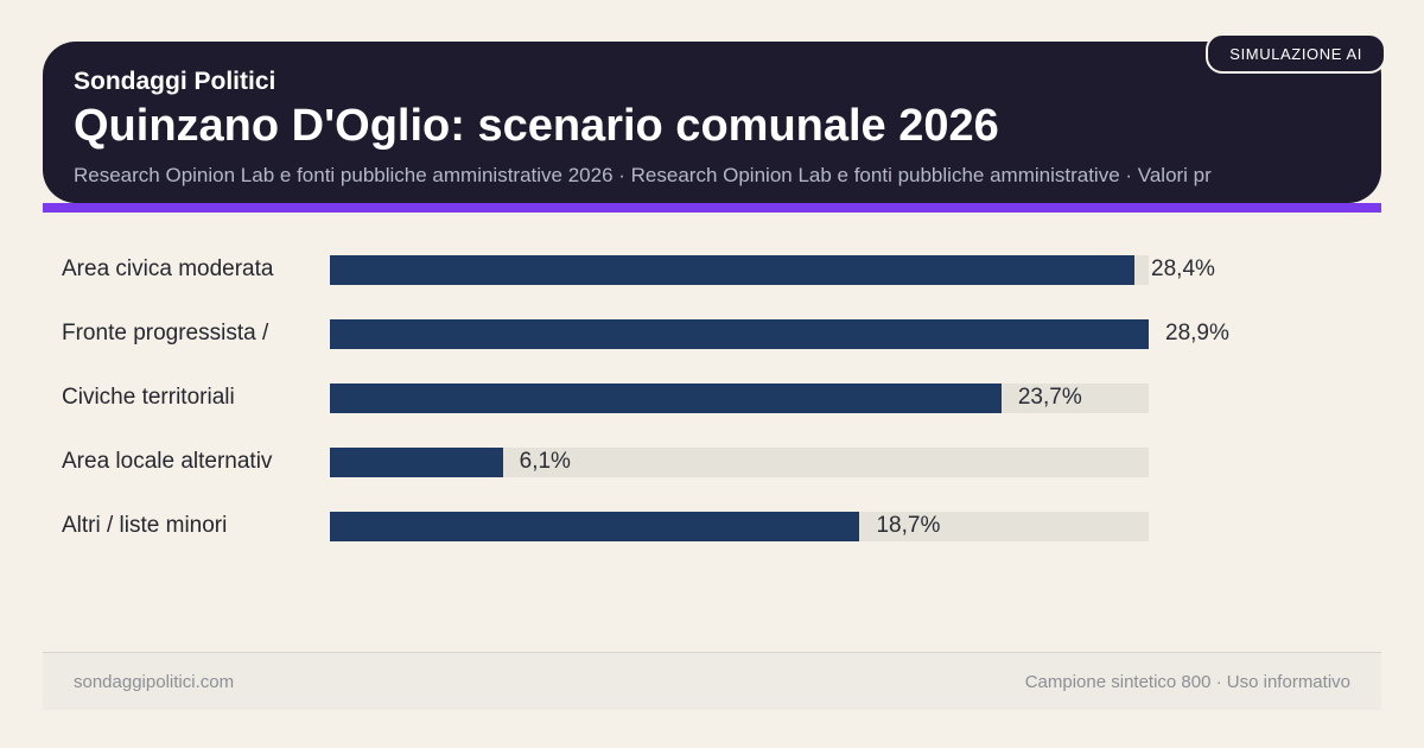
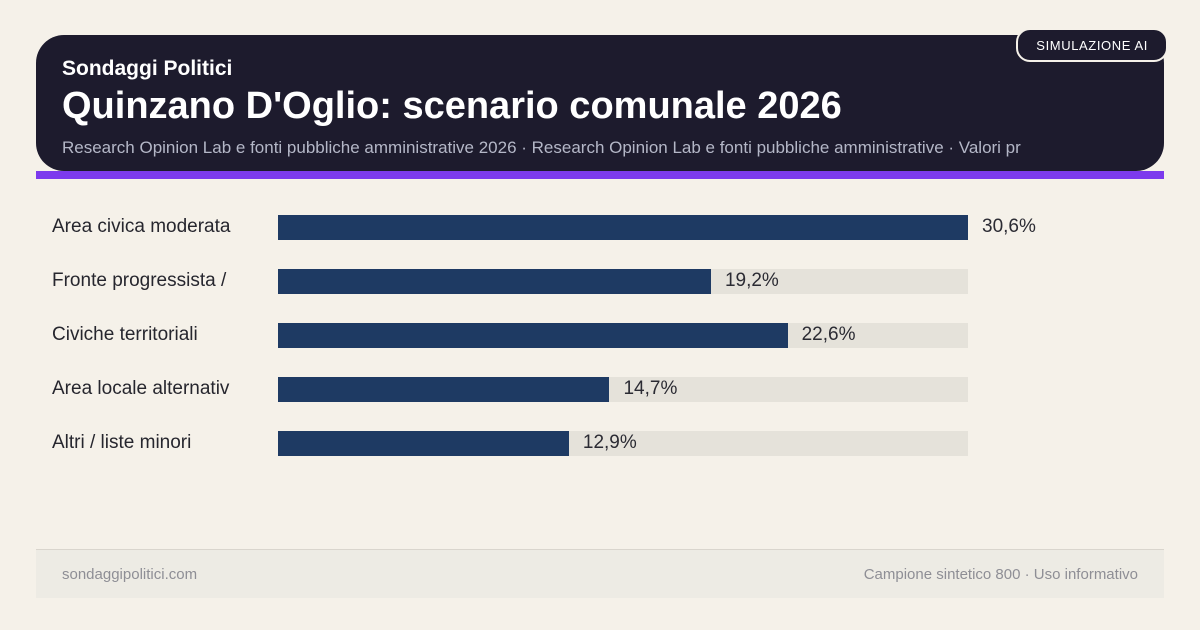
Area civica moderata: 28,4% -> 30,6%
Fronte progressista /: 28,9% -> 19,2%
Civiche territoriali: 23,7% -> 22,6%
Area locale alternativ: 6,1% -> 14,7%
Altri / liste minori: 18,7% -> 12,9%
